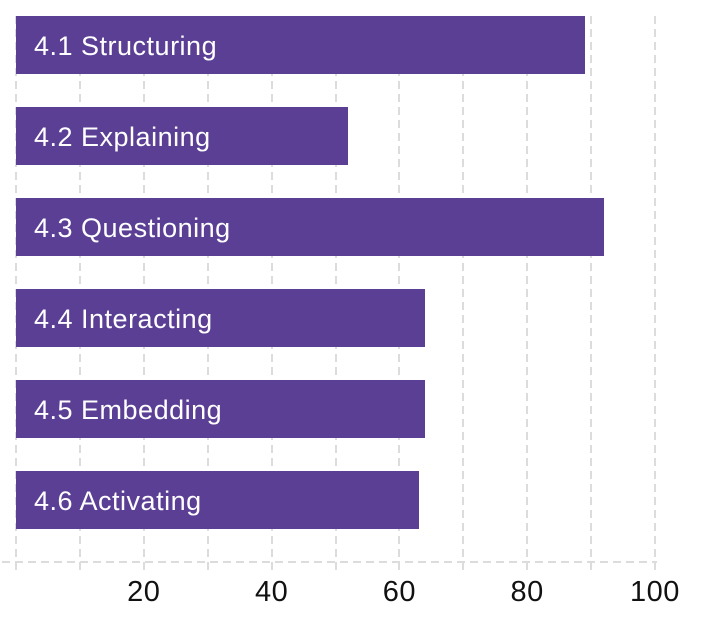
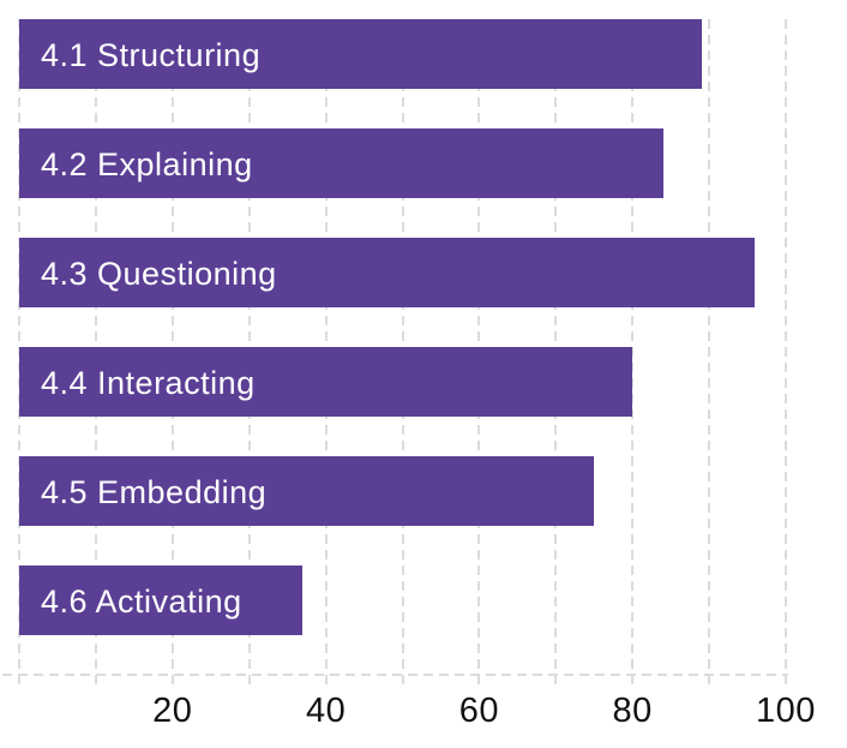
4.2 Explaining: 52 -> 84
4.3 Questioning: 92 -> 96
4.4 Interacting: 64 -> 80
4.5 Embedding: 64 -> 75
4.6 Activating: 63 -> 37
